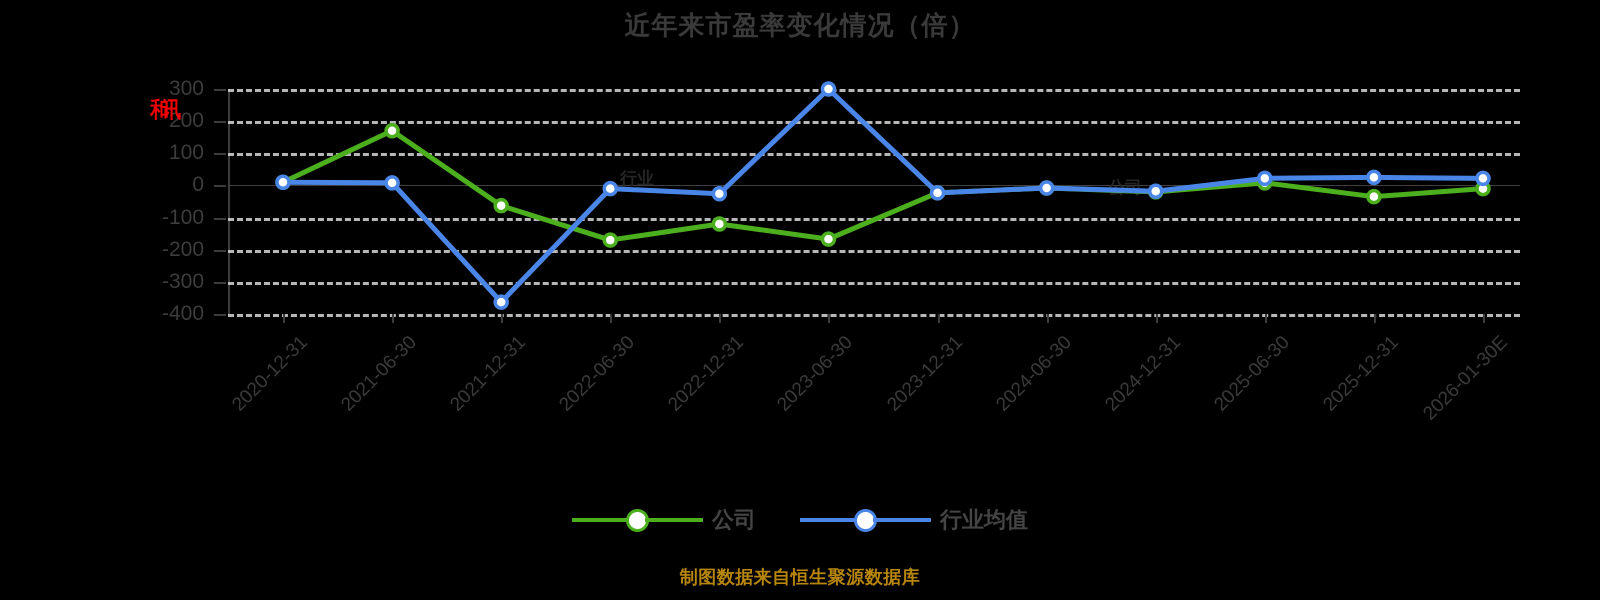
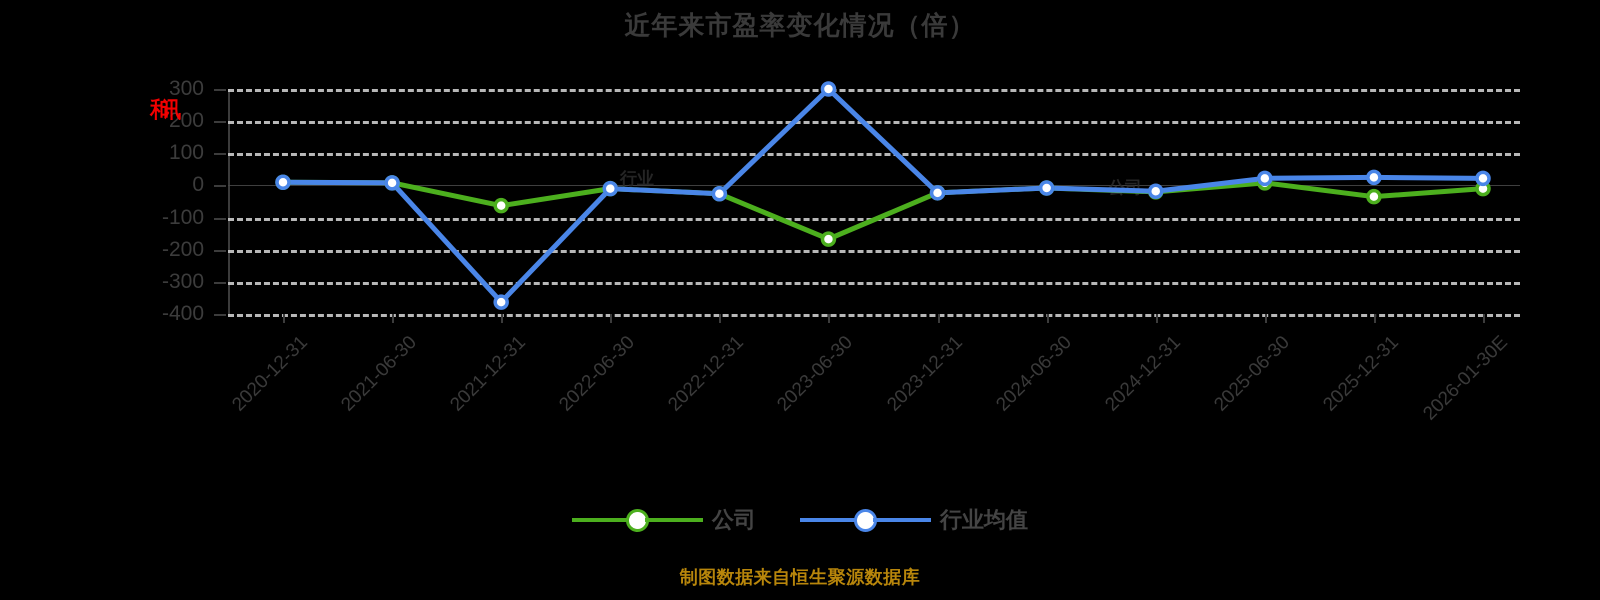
公司/2021-06-30: 170 -> 10
公司/2022-06-30: -170 -> -10
公司/2022-12-31: -120 -> -30
